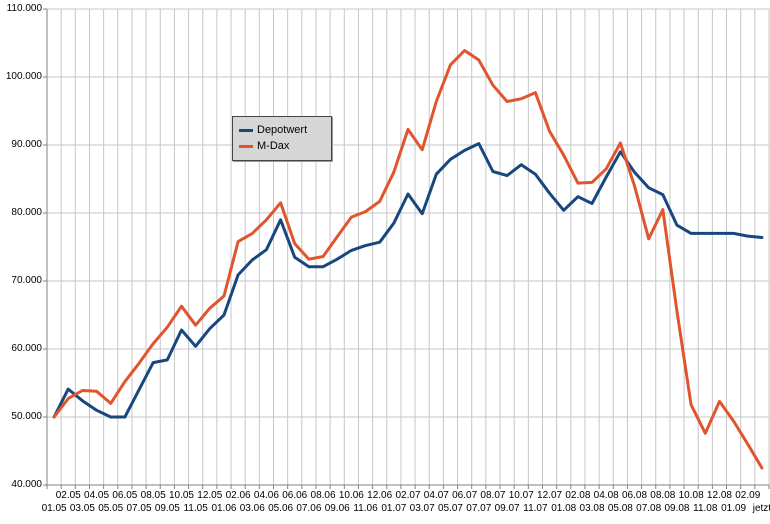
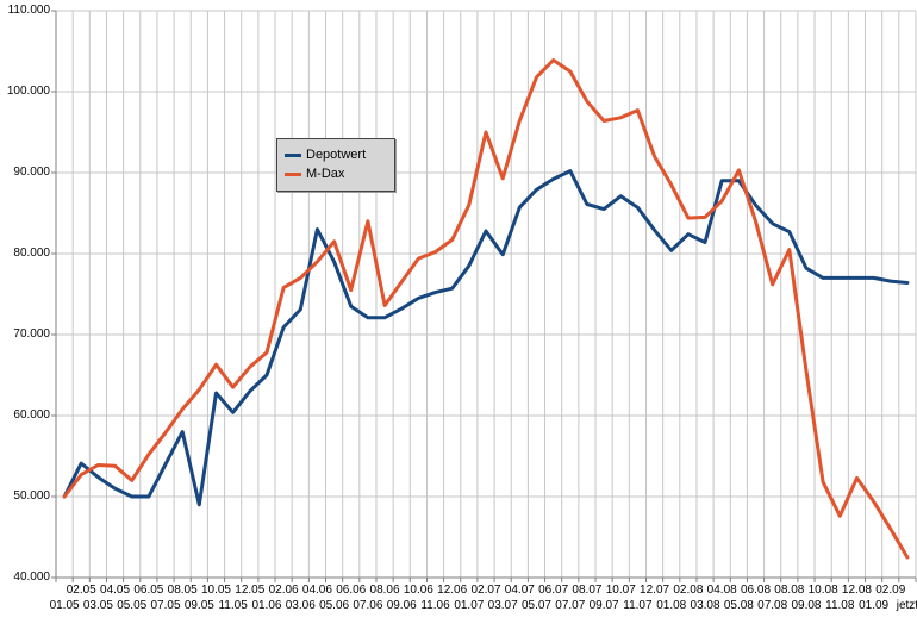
Depotwert/09.05: 58000 -> 49000
Depotwert/04.06: 75000 -> 83000
M-Dax/07.06: 73000 -> 84000
M-Dax/02.07: 92000 -> 95000
Depotwert/04.08: 85000 -> 89000
